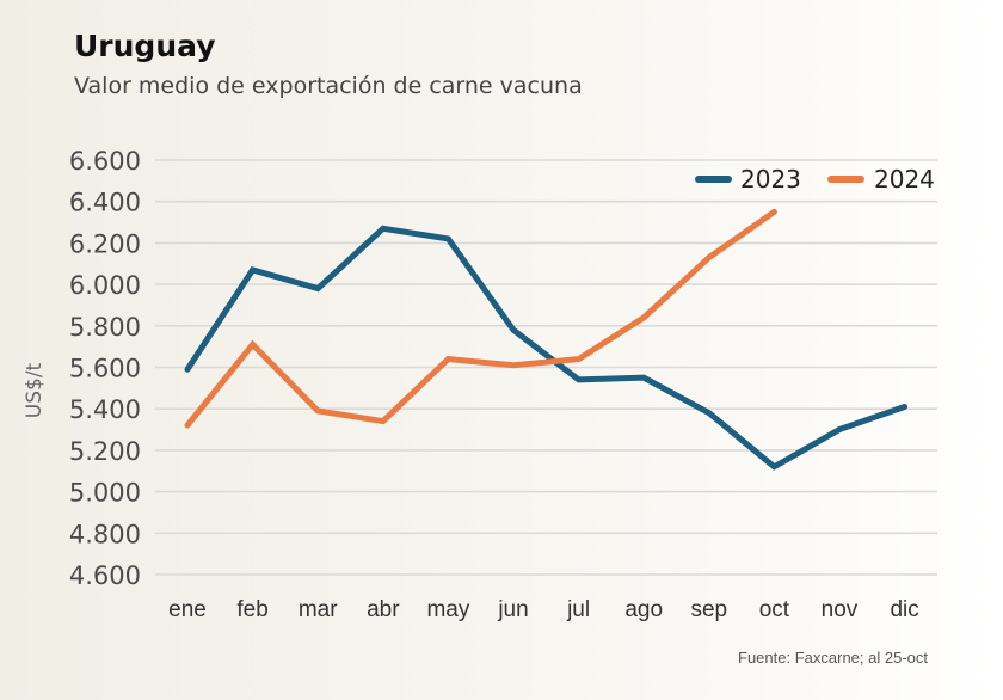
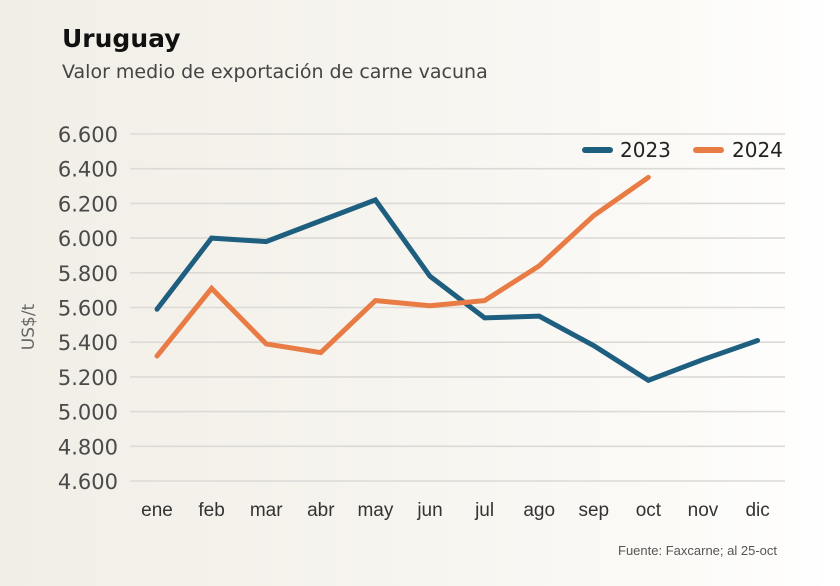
2023/feb: 6070 -> 6000
2023/abr: 6270 -> 6100
2023/oct: 5120 -> 5180
